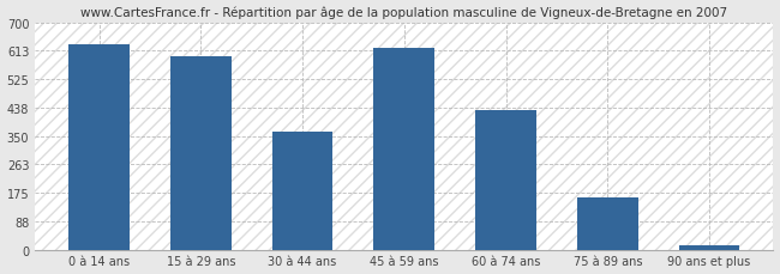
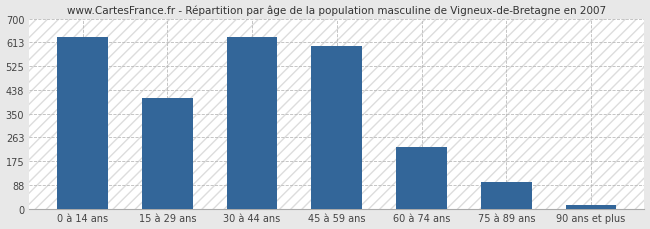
15 à 29 ans: 595 -> 408
30 à 44 ans: 365 -> 631
45 à 59 ans: 620 -> 598
60 à 74 ans: 430 -> 228
75 à 89 ans: 160 -> 97
